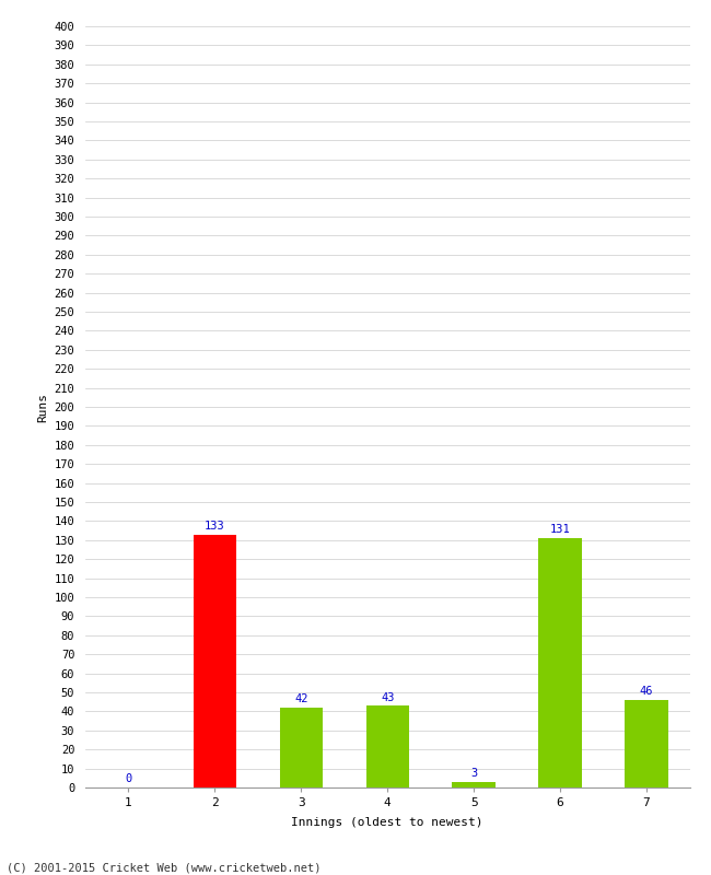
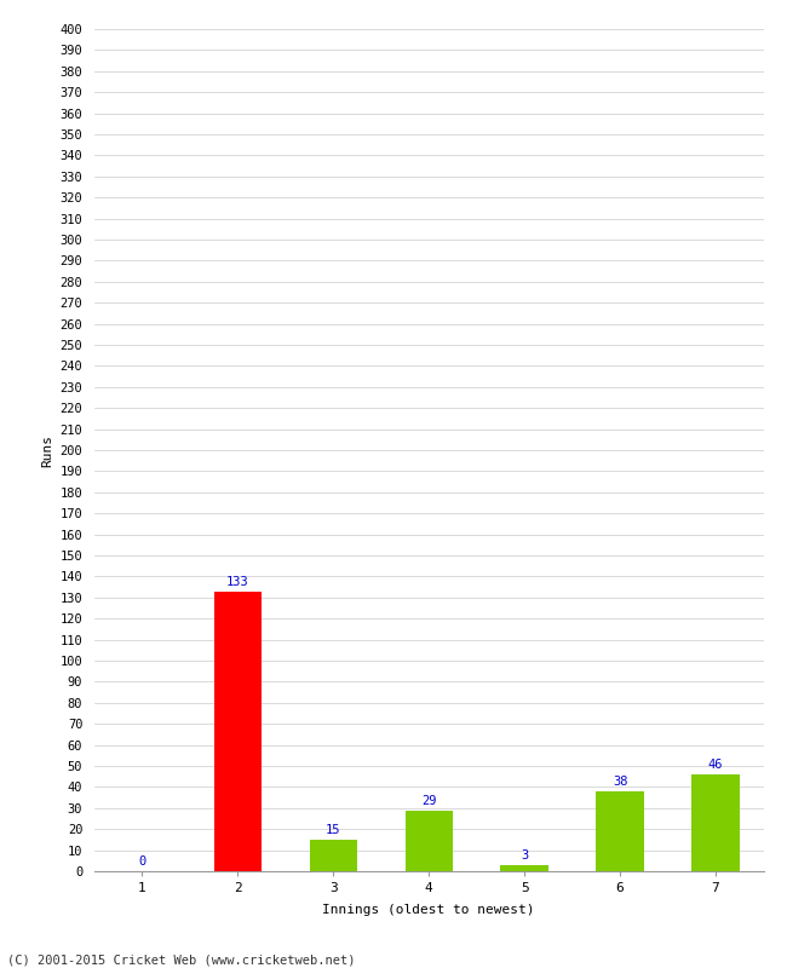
3: 42 -> 15
4: 43 -> 29
6: 131 -> 38
